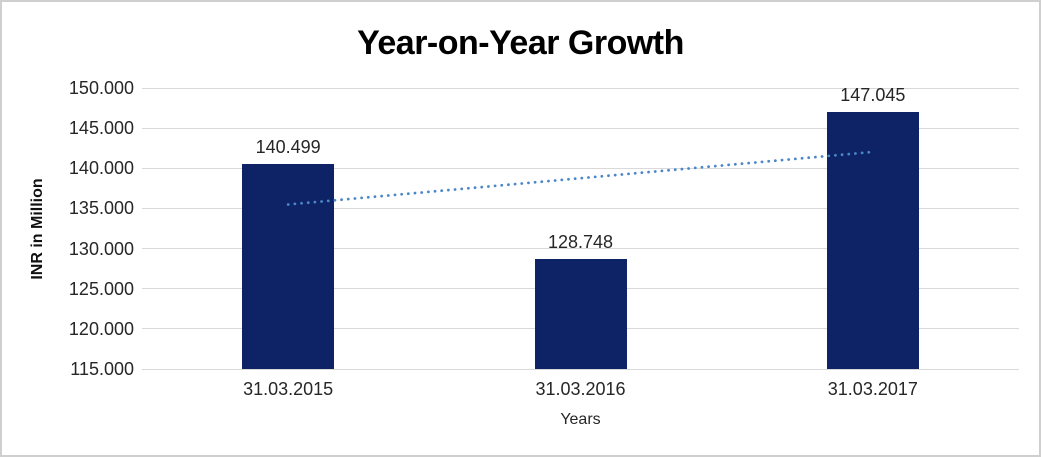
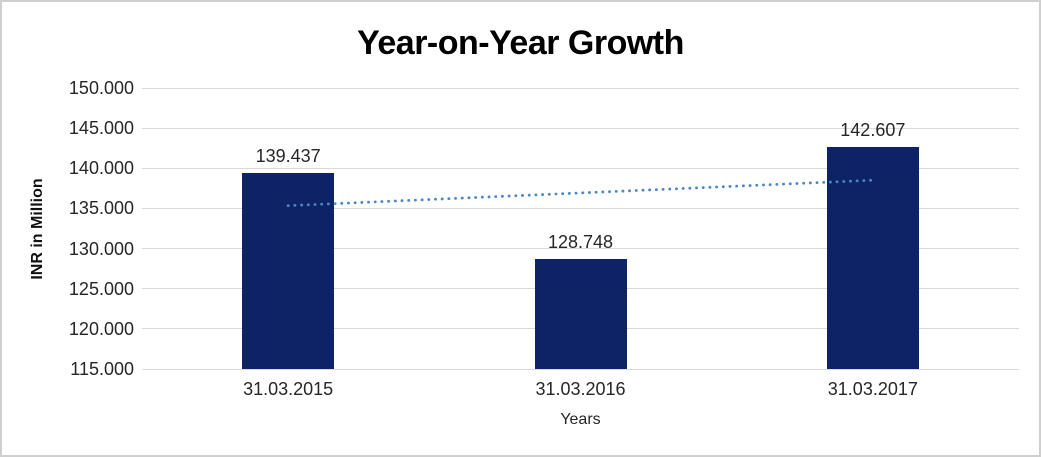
31.03.2015: 140.499 -> 139.437
31.03.2017: 147.045 -> 142.607
